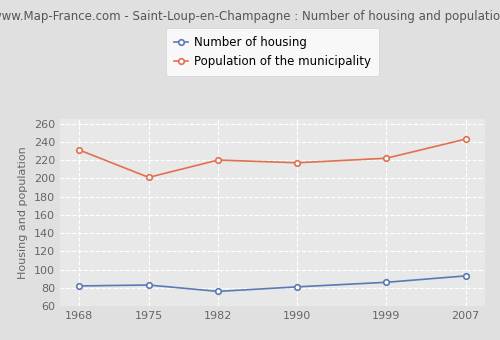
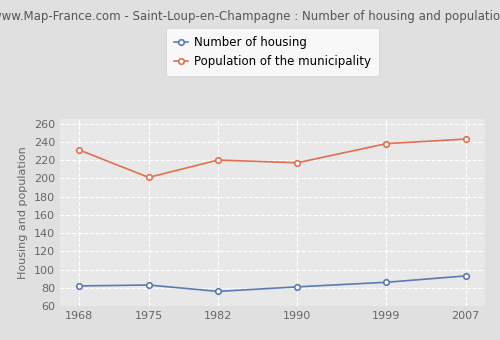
Population of the municipality/1999: 222 -> 238
